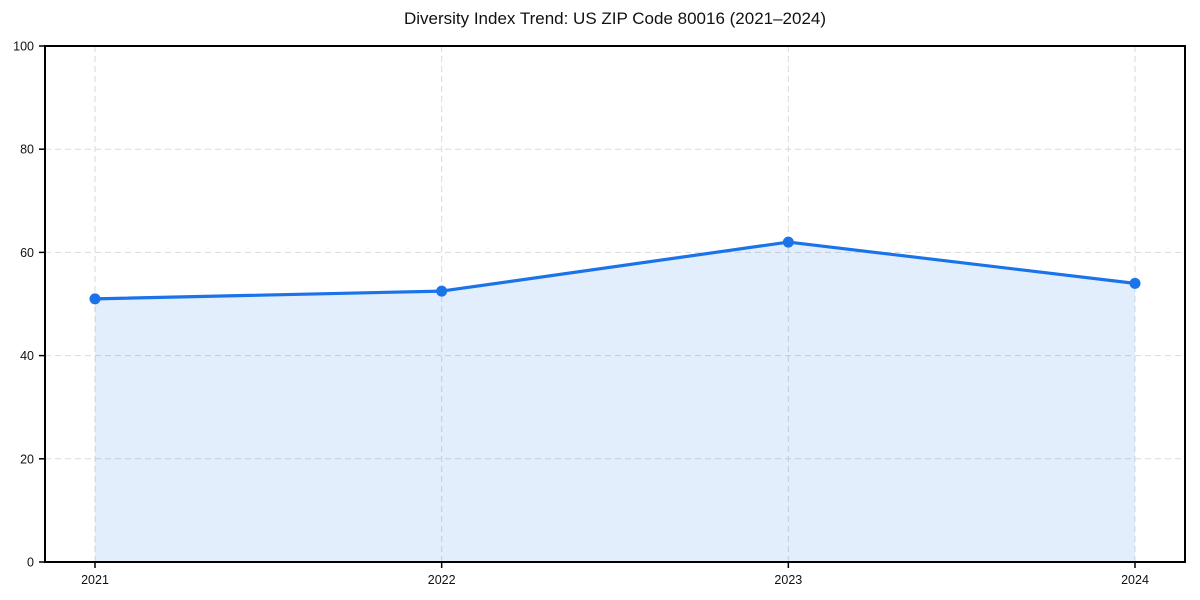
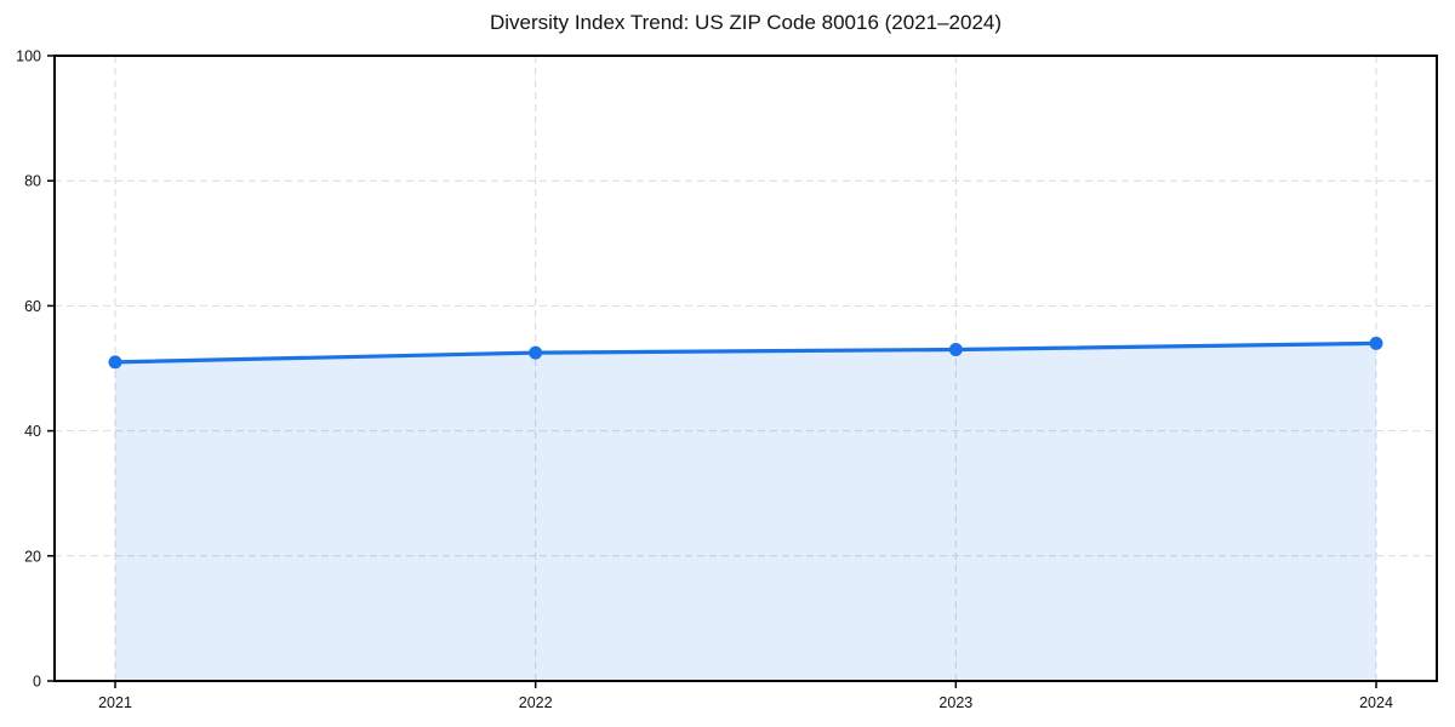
2023: 62 -> 53
